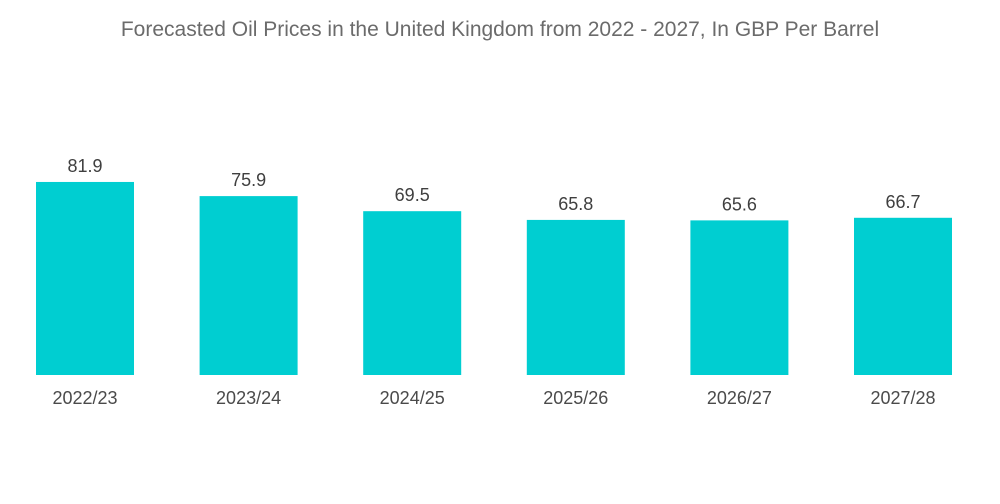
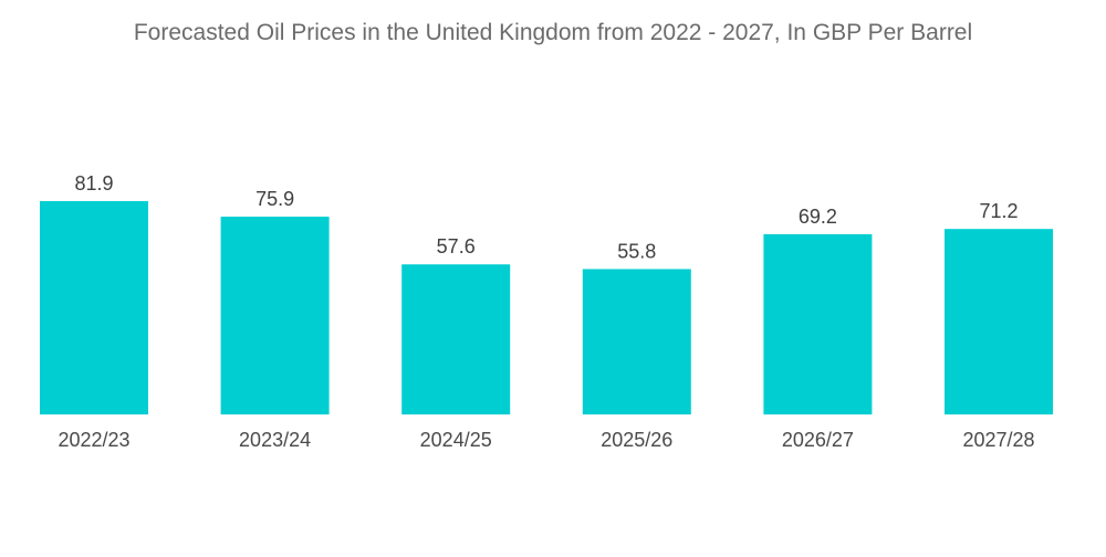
2024/25: 69.5 -> 57.6
2025/26: 65.8 -> 55.8
2026/27: 65.6 -> 69.2
2027/28: 66.7 -> 71.2
